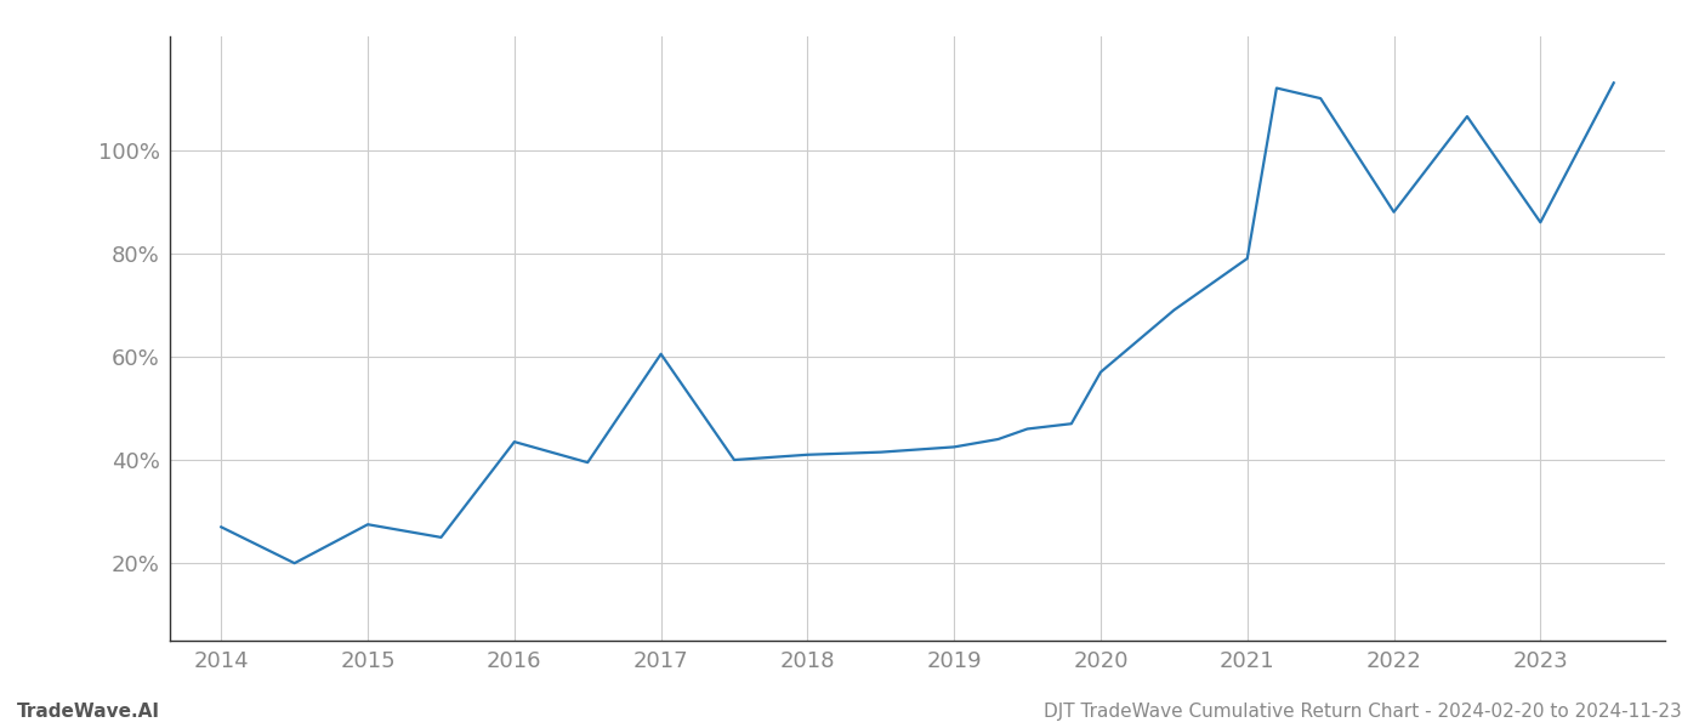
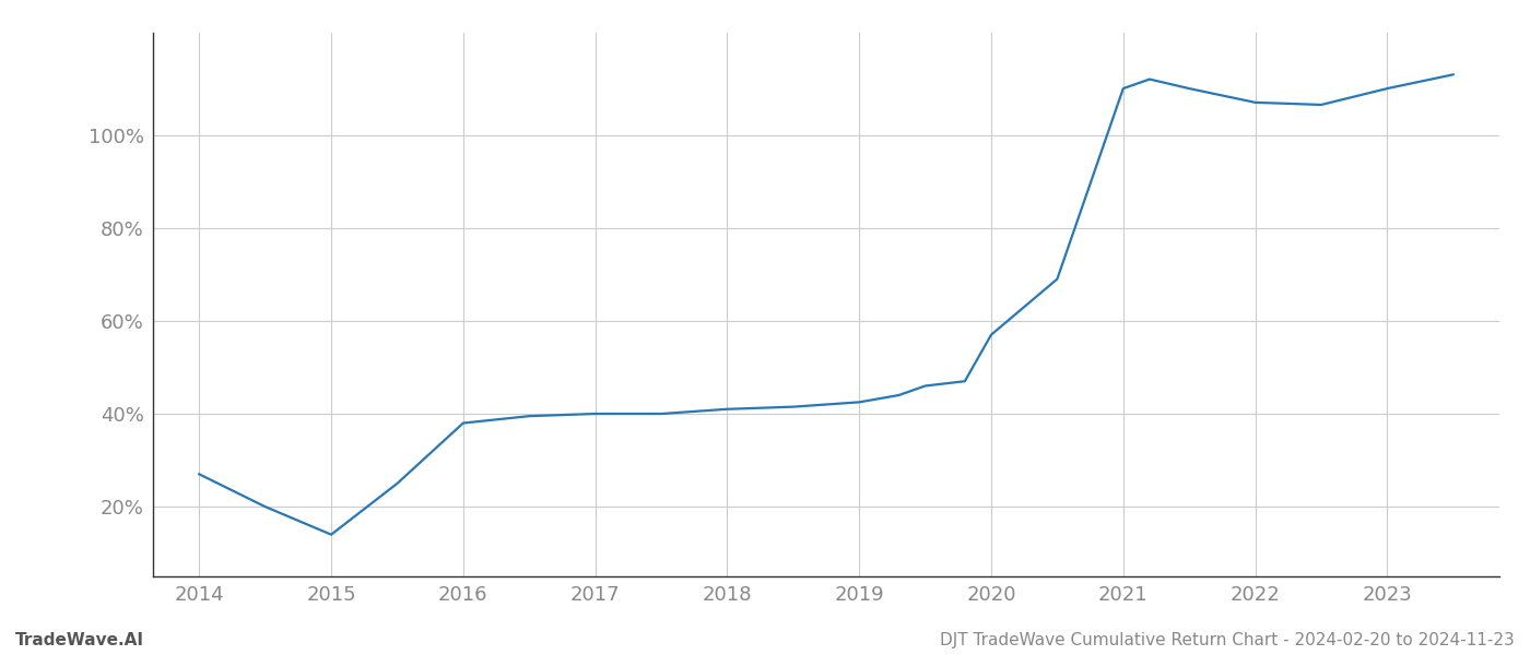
2015: 27.5% -> 14.0%
2016: 43.5% -> 38.0%
2017: 60.5% -> 40.0%
2021: 79.0% -> 110.0%
2022: 88.0% -> 107.0%
2023: 86.0% -> 110.0%
